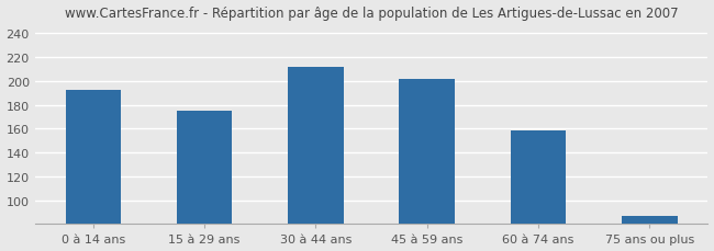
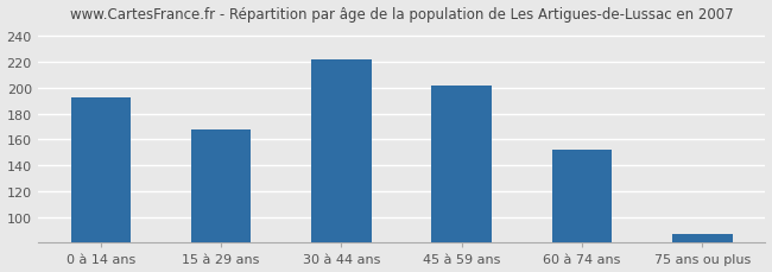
15 à 29 ans: 175 -> 168
30 à 44 ans: 212 -> 222
60 à 74 ans: 158 -> 152
